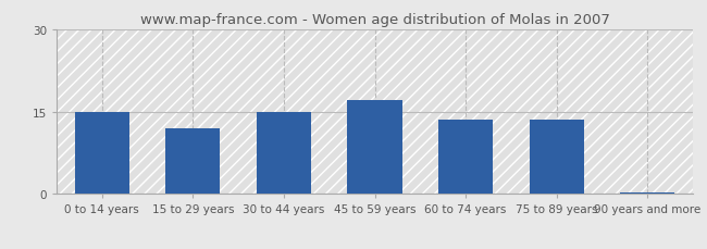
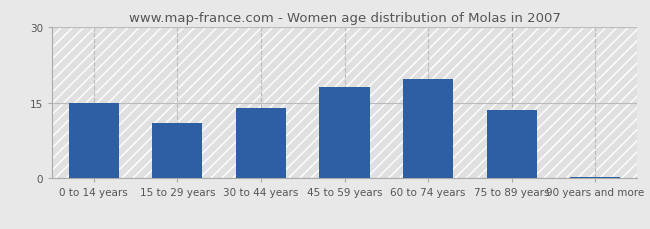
15 to 29 years: 12.0 -> 11.0
30 to 44 years: 15.0 -> 14.0
45 to 59 years: 17.0 -> 18.0
60 to 74 years: 13.5 -> 19.6
